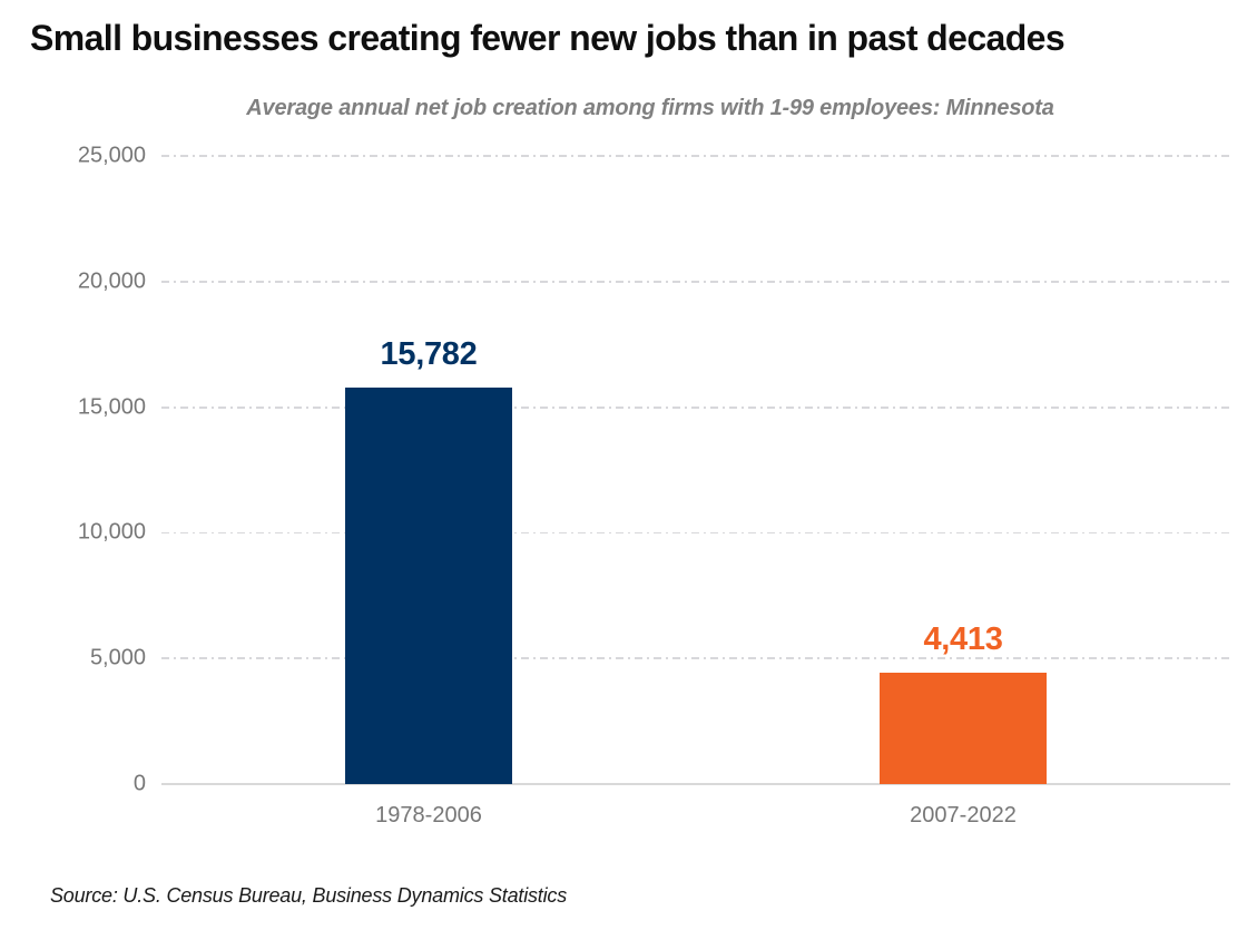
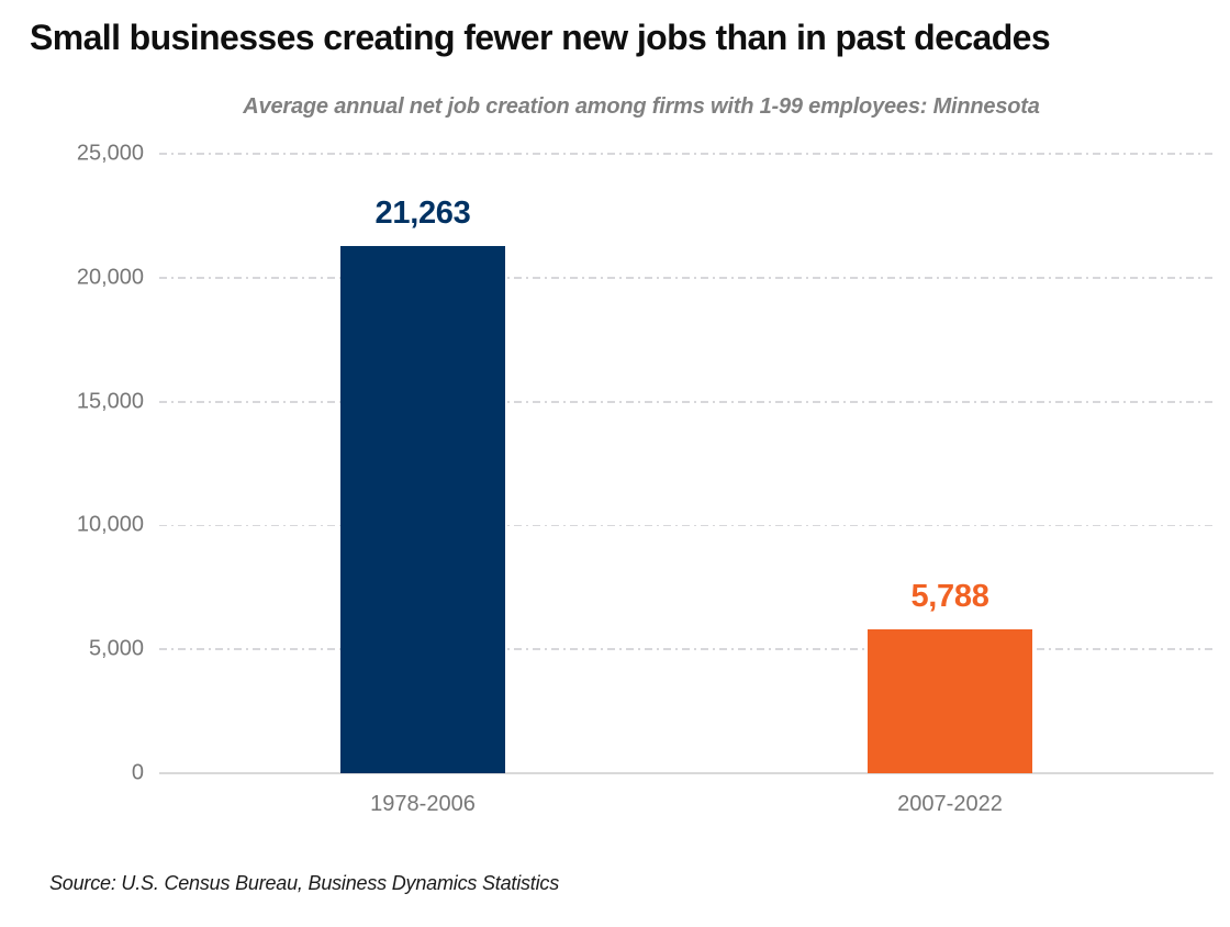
1978-2006: 15,782 -> 21,263
2007-2022: 4,413 -> 5,788
